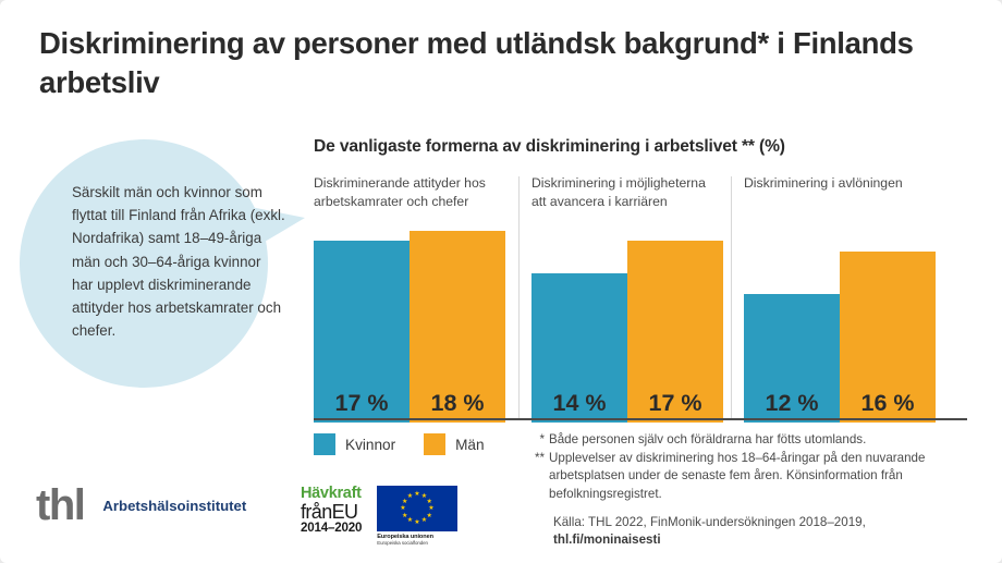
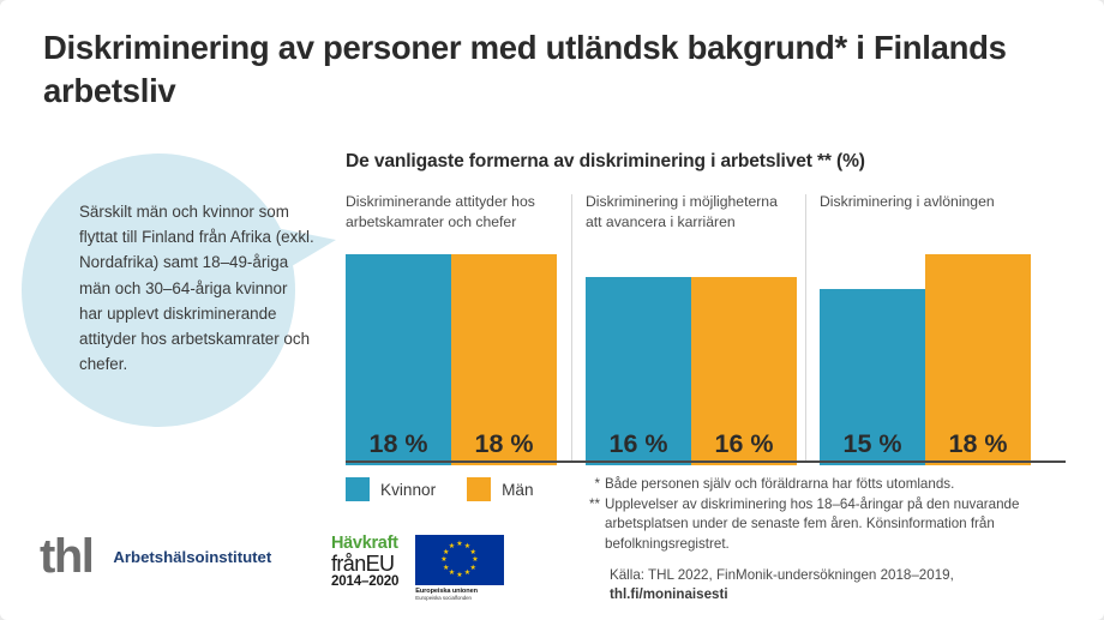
Kvinnor/Diskriminerande attityder hos arbetskamrater och chefer: 17 -> 18
Kvinnor/Diskriminering i möjligheterna att avancera i karriären: 14 -> 16
Män/Diskriminering i möjligheterna att avancera i karriären: 17 -> 16
Kvinnor/Diskriminering i avlöningen: 12 -> 15
Män/Diskriminering i avlöningen: 16 -> 18
